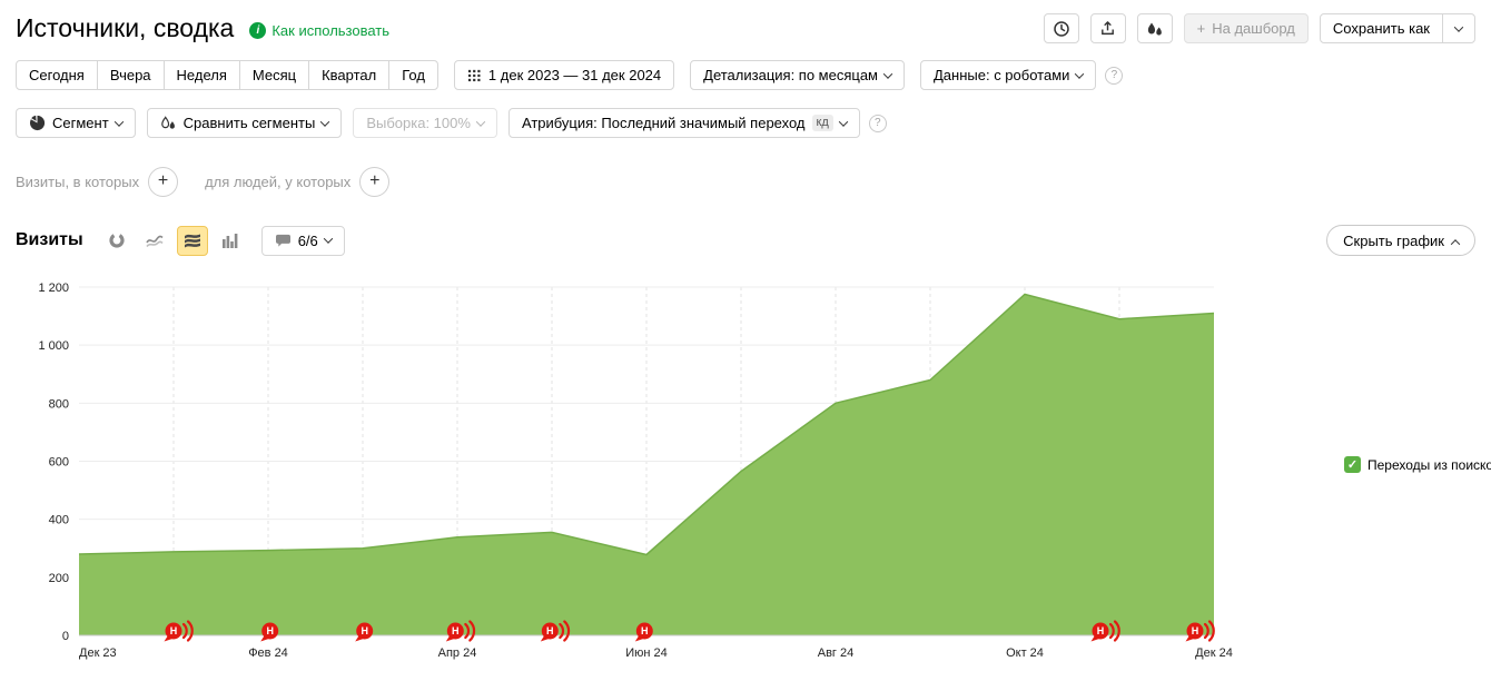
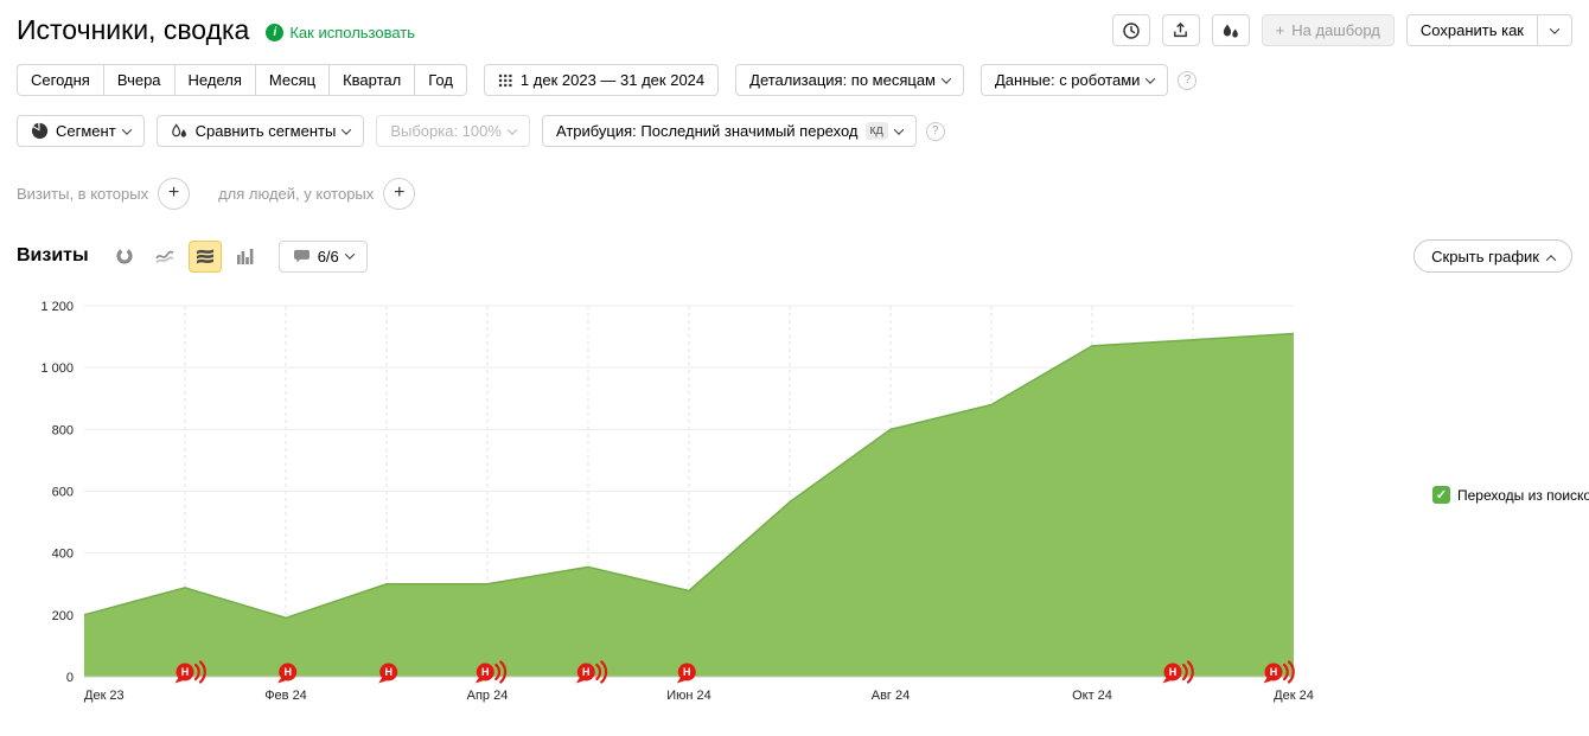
Дек 23: 280 -> 200
Фев 24: 290 -> 190
Апр 24: 340 -> 300
Окт 24: 1180 -> 1070
